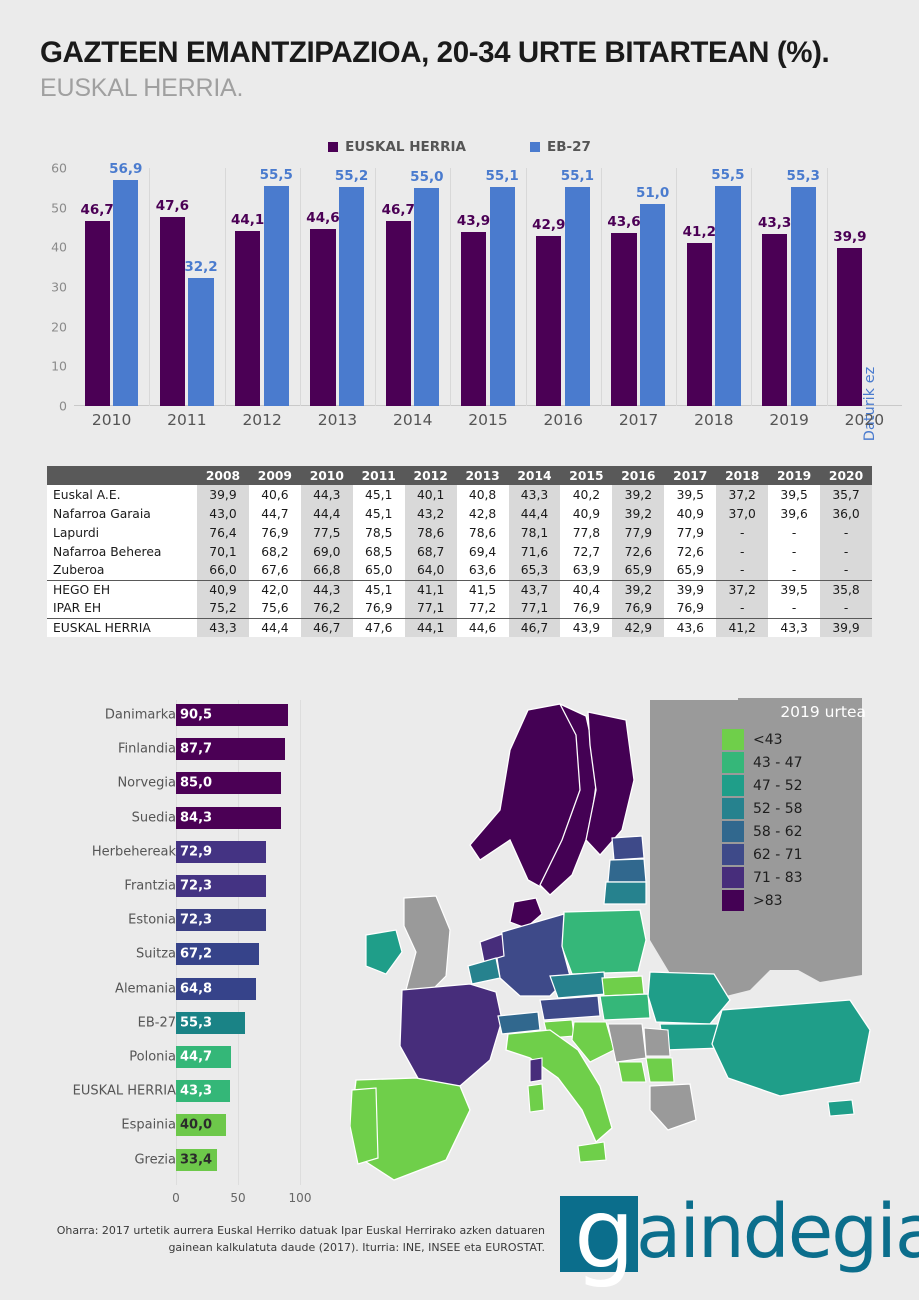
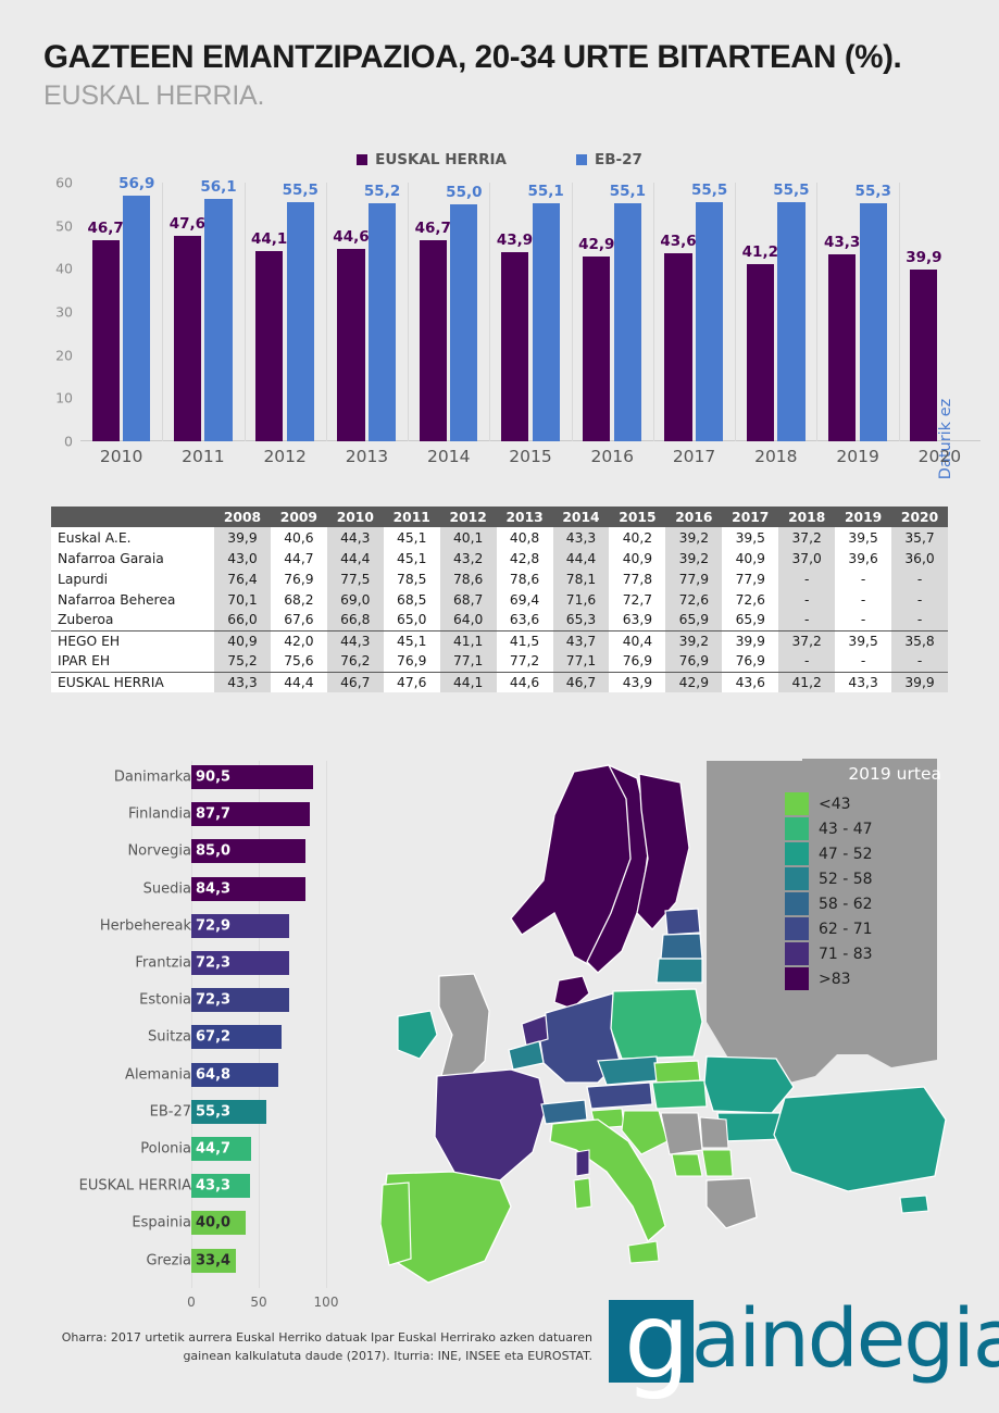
EB-27/2011: 32,2 -> 56,1
EB-27/2017: 51,0 -> 55,5
